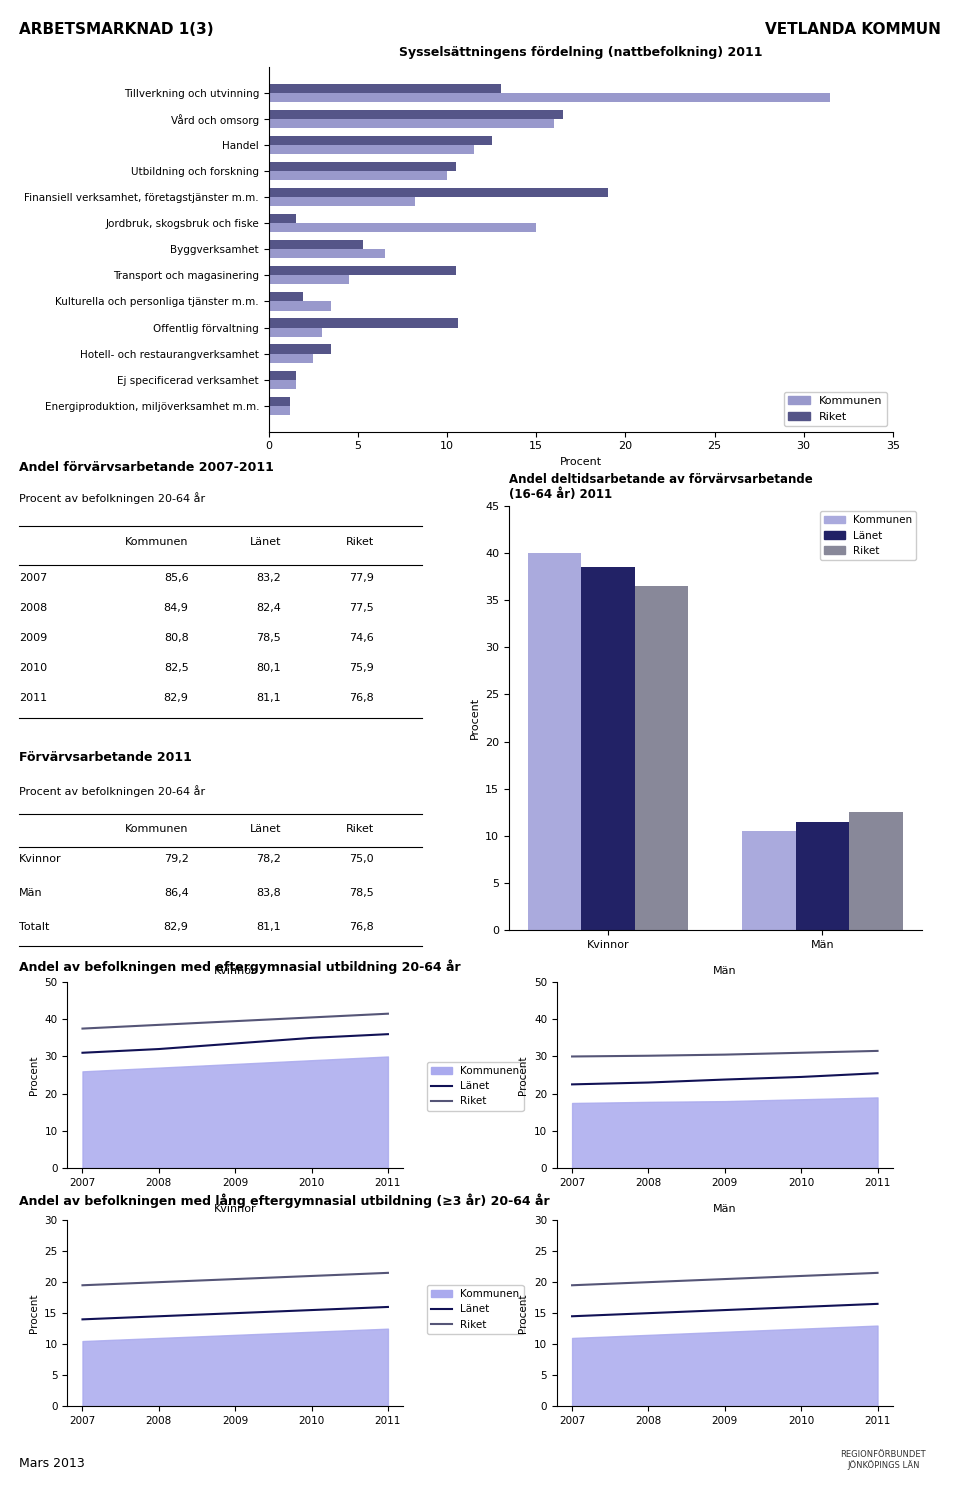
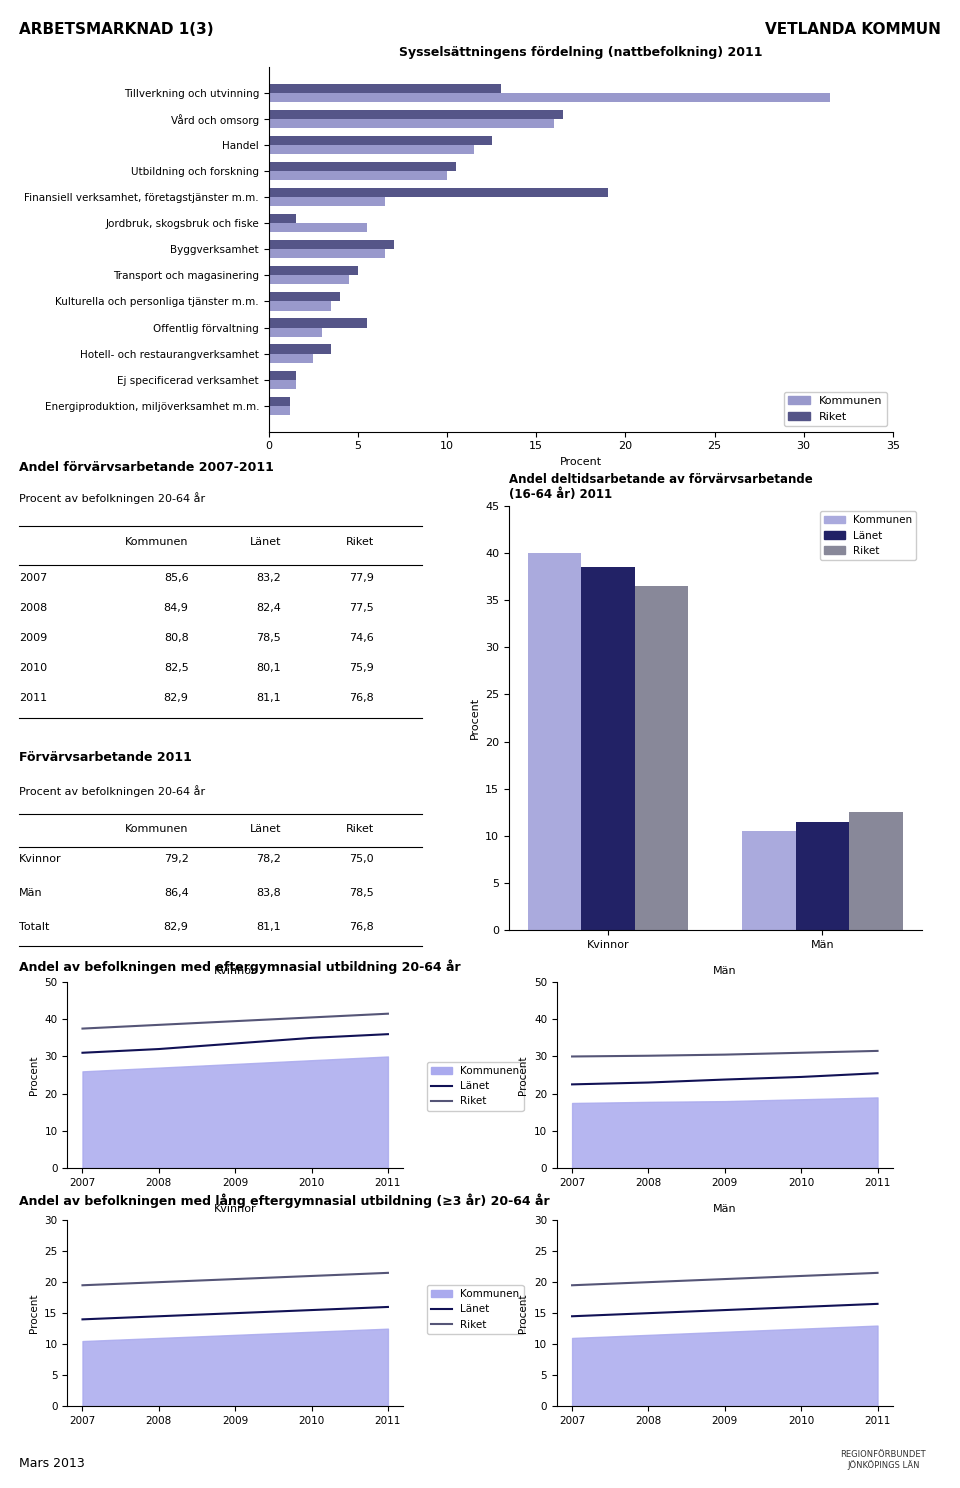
Sysselsättningens fördelning (nattbefolkning) 2011/Kommunen/Finansiell verksamhet, företagstjänster m.m.: 8.2 -> 6.5
Sysselsättningens fördelning (nattbefolkning) 2011/Kommunen/Jordbruk, skogsbruk och fiske: 15.0 -> 5.5
Sysselsättningens fördelning (nattbefolkning) 2011/Riket/Byggverksamhet: 5.3 -> 7.0
Sysselsättningens fördelning (nattbefolkning) 2011/Riket/Transport och magasinering: 10.5 -> 5.0
Sysselsättningens fördelning (nattbefolkning) 2011/Riket/Kulturella och personliga tjänster m.m.: 1.9 -> 4.0
Sysselsättningens fördelning (nattbefolkning) 2011/Riket/Offentlig förvaltning: 10.6 -> 5.5
